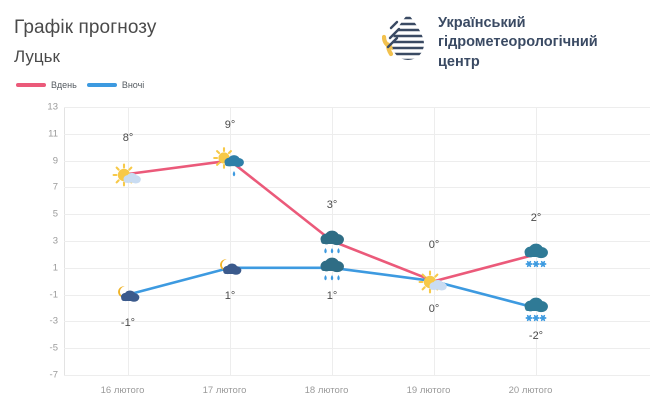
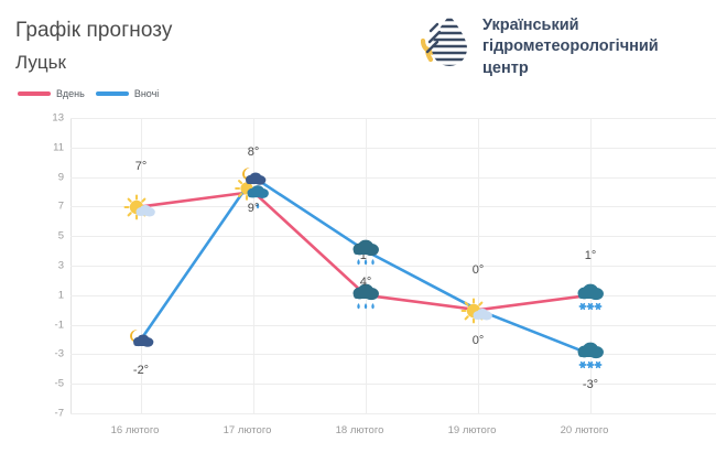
Вдень/16 лютого: 8° -> 7°
Вночі/16 лютого: -1° -> -2°
Вдень/17 лютого: 9° -> 8°
Вночі/17 лютого: 1° -> 9°
Вдень/18 лютого: 3° -> 1°
Вночі/18 лютого: 1° -> 4°
Вдень/20 лютого: 2° -> 1°
Вночі/20 лютого: -2° -> -3°
